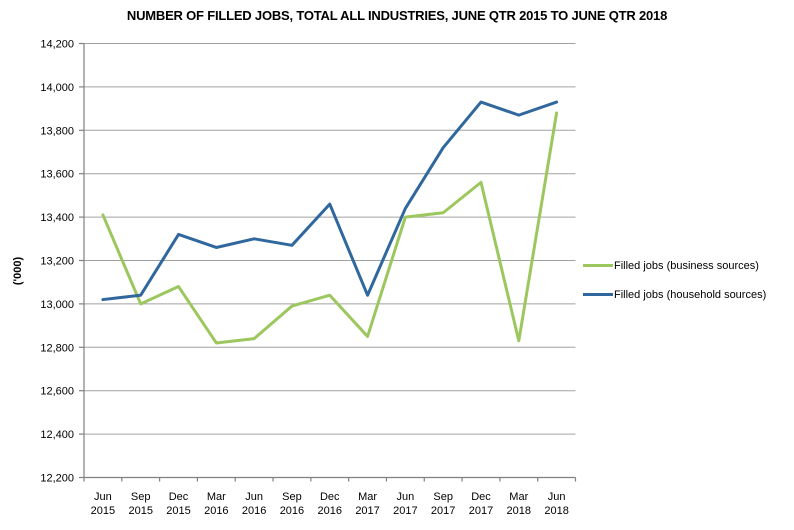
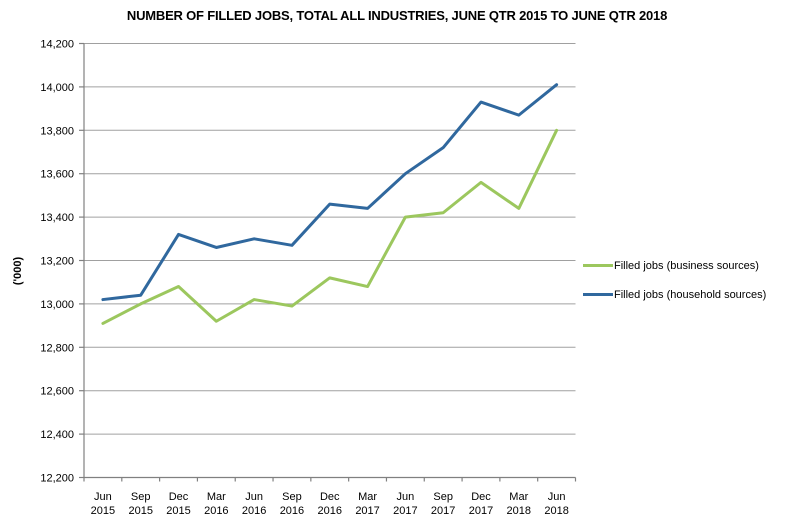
Filled jobs (business sources)/Jun 2015: 13410 -> 12910
Filled jobs (business sources)/Mar 2016: 12820 -> 12920
Filled jobs (business sources)/Jun 2016: 12840 -> 13020
Filled jobs (business sources)/Dec 2016: 13040 -> 13120
Filled jobs (business sources)/Mar 2017: 12850 -> 13080
Filled jobs (household sources)/Mar 2017: 13040 -> 13440
Filled jobs (household sources)/Jun 2017: 13440 -> 13600
Filled jobs (business sources)/Mar 2018: 12830 -> 13440
Filled jobs (business sources)/Jun 2018: 13880 -> 13800
Filled jobs (household sources)/Jun 2018: 13930 -> 14010
